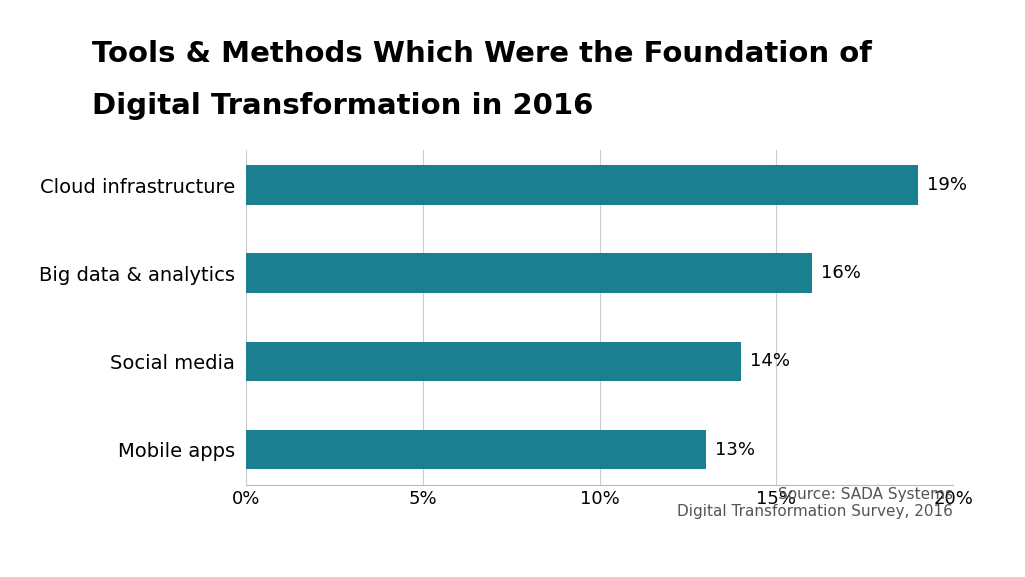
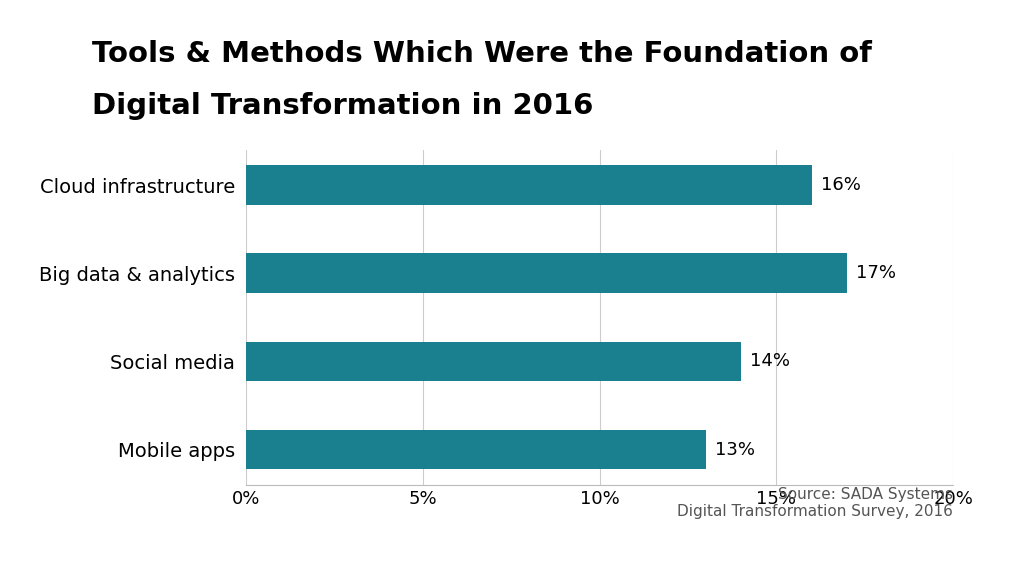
Cloud infrastructure: 19% -> 16%
Big data & analytics: 16% -> 17%
